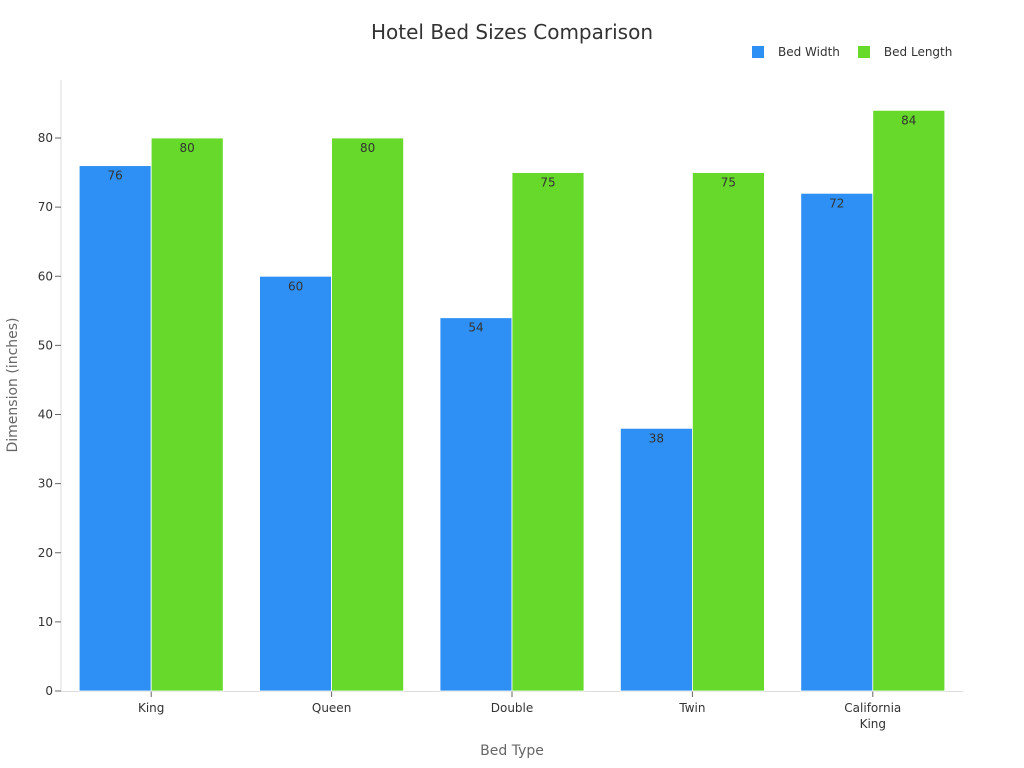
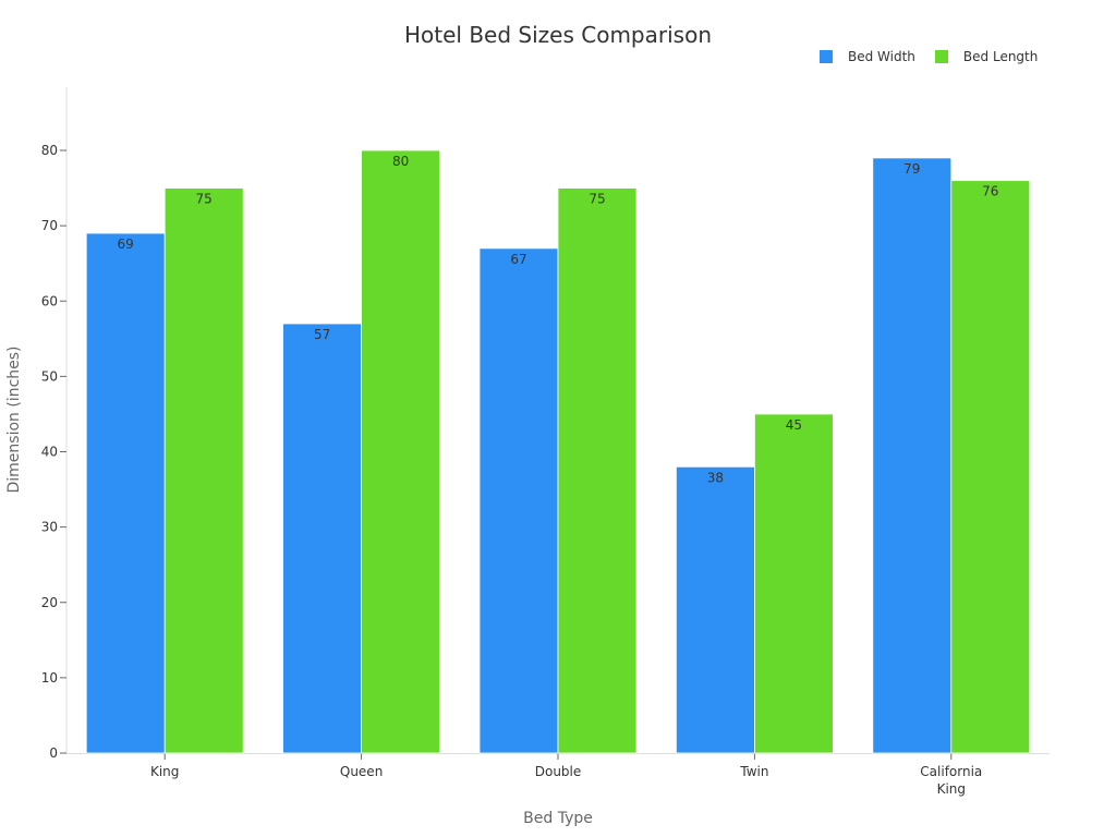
Bed Width/King: 76 -> 69
Bed Length/King: 80 -> 75
Bed Width/Queen: 60 -> 57
Bed Width/Double: 54 -> 67
Bed Length/Twin: 75 -> 45
Bed Width/California King: 72 -> 79
Bed Length/California King: 84 -> 76
